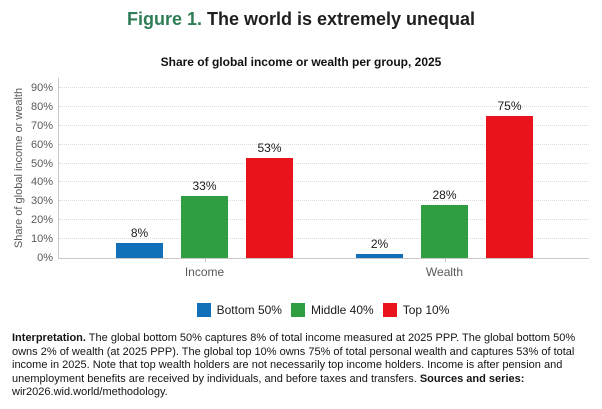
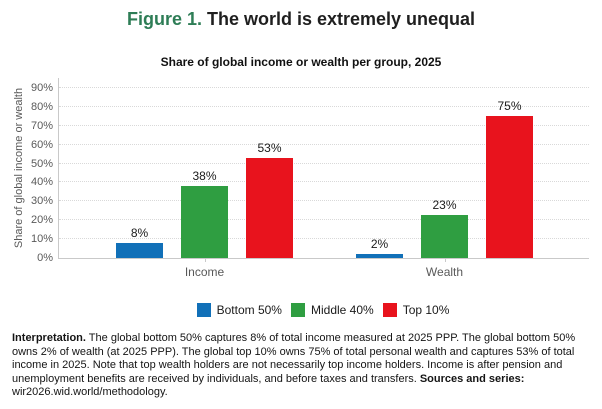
Middle 40%/Income: 33% -> 38%
Middle 40%/Wealth: 28% -> 23%
